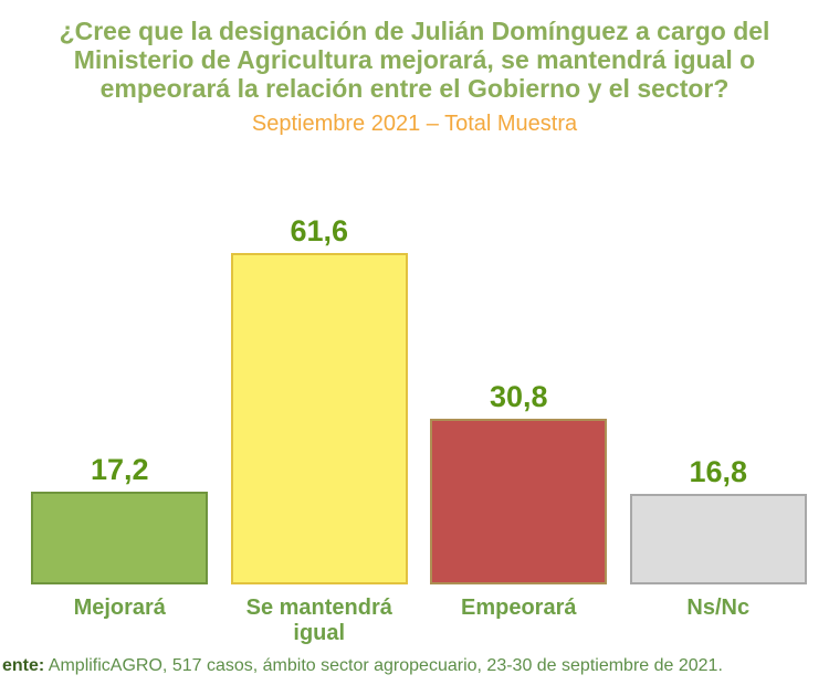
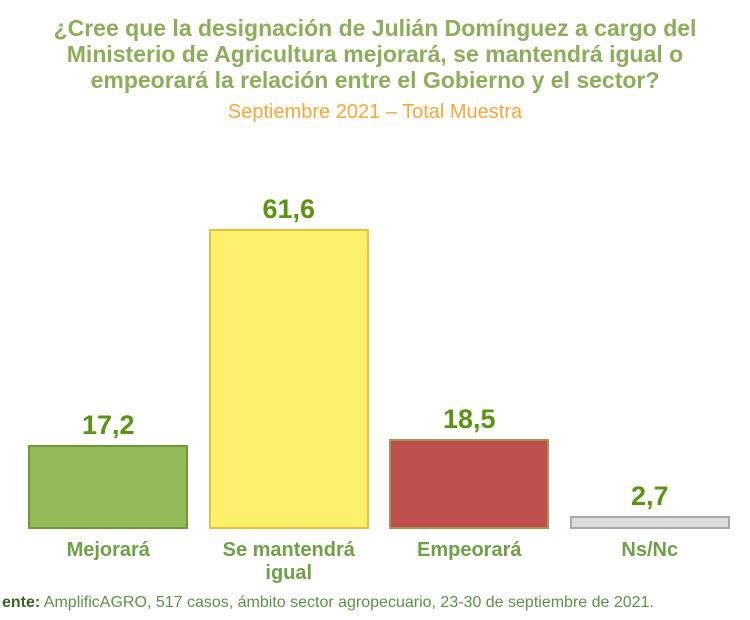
Empeorará: 30,8 -> 18,5
Ns/Nc: 16,8 -> 2,7
